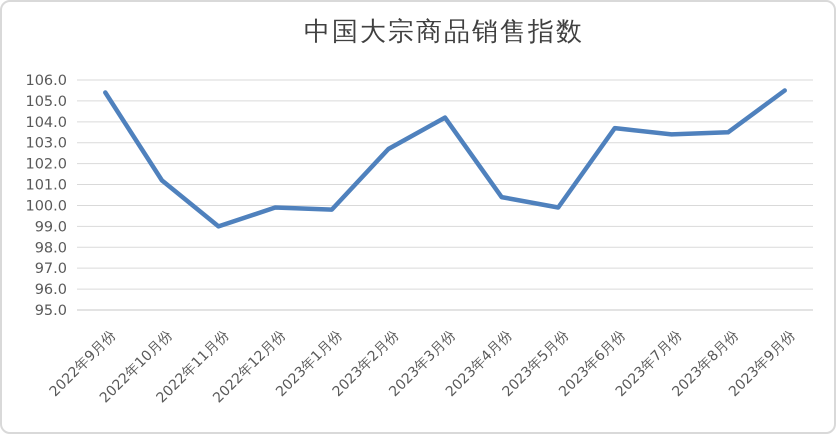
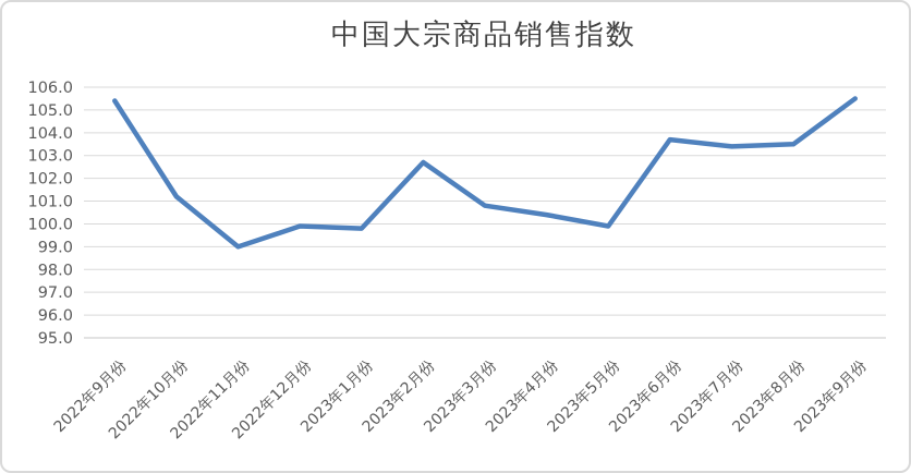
2023年3月份: 104.2 -> 100.8
